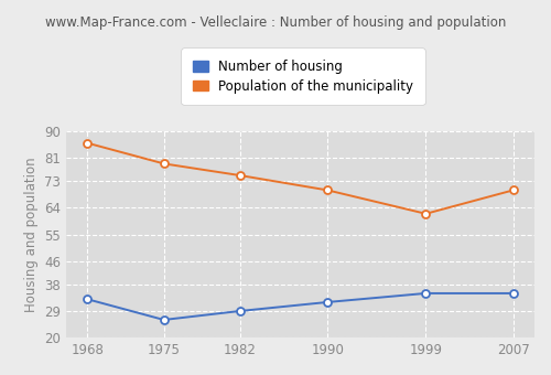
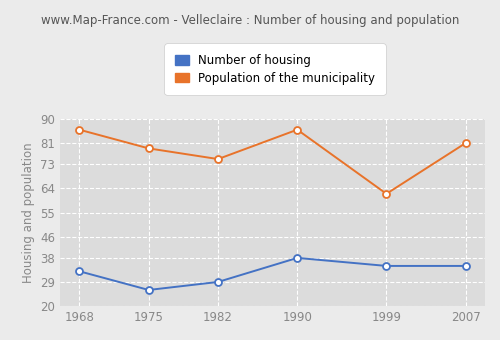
Number of housing/1990: 32 -> 38
Population of the municipality/1990: 70 -> 86
Population of the municipality/2007: 70 -> 81
